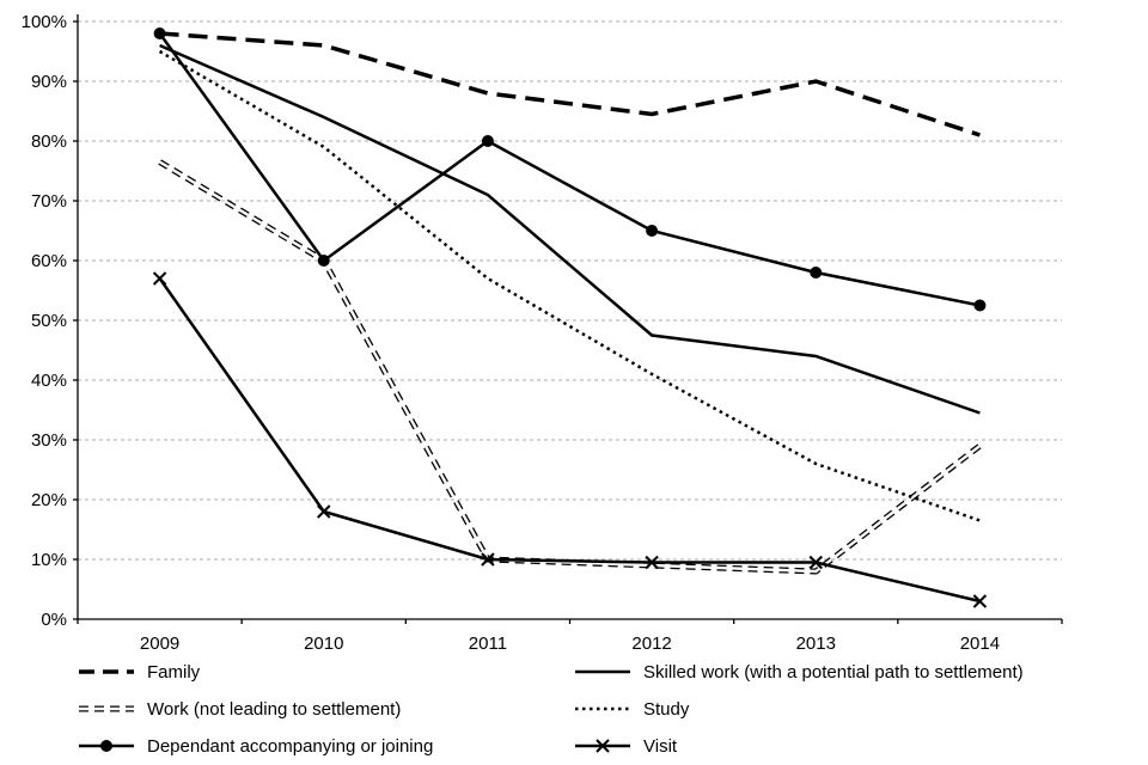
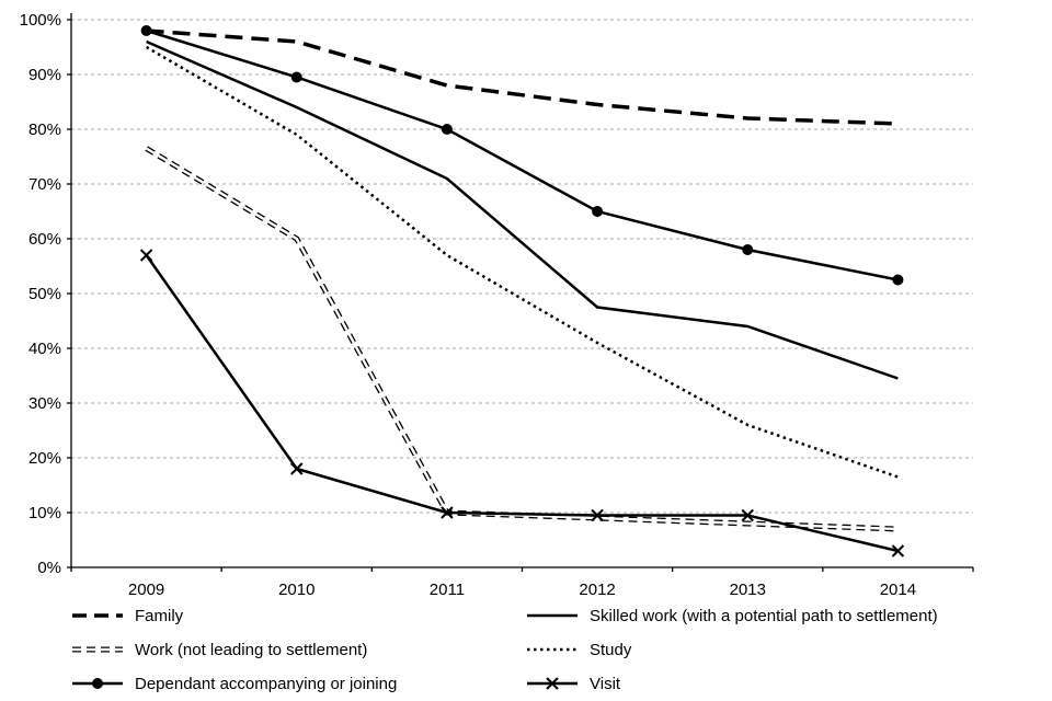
Dependant accompanying or joining/2010: 60% -> 90%
Family/2013: 90% -> 82%
Work (not leading to settlement)/2014: 29% -> 7%
